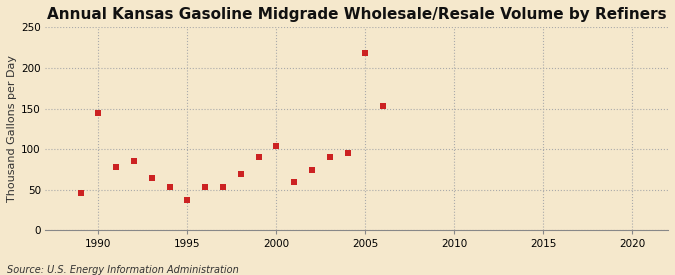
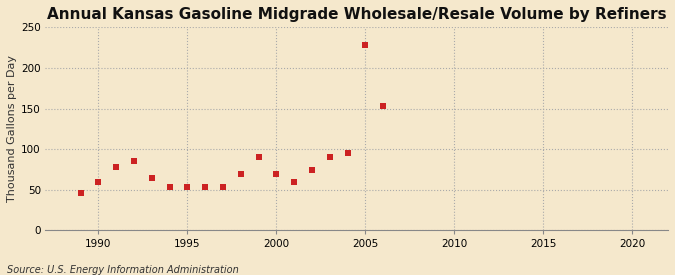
1990: 144 -> 60
1995: 38 -> 54
2000: 104 -> 70
2005: 218 -> 228
